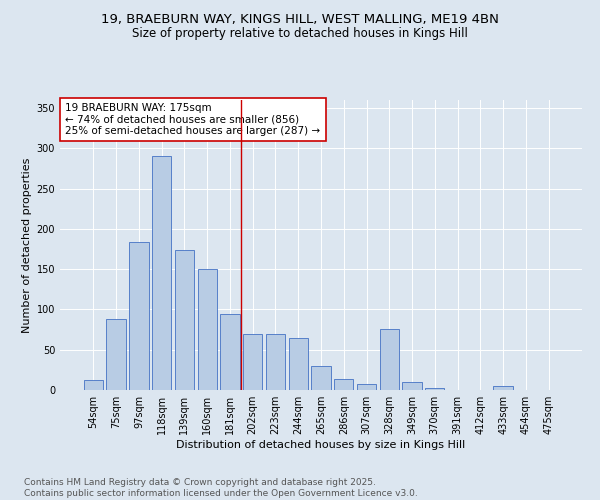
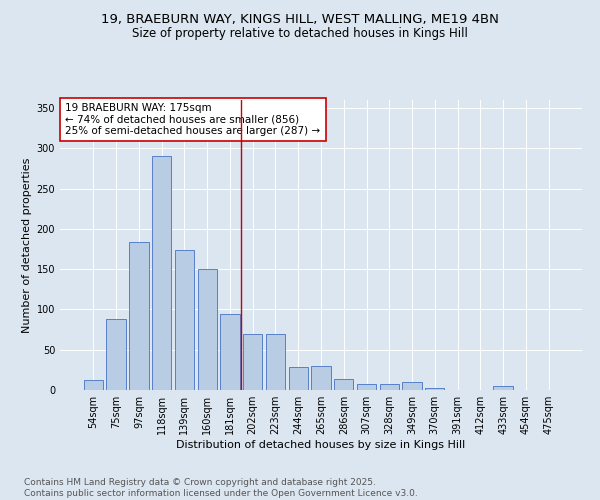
244sqm: 64 -> 28
328sqm: 76 -> 8
